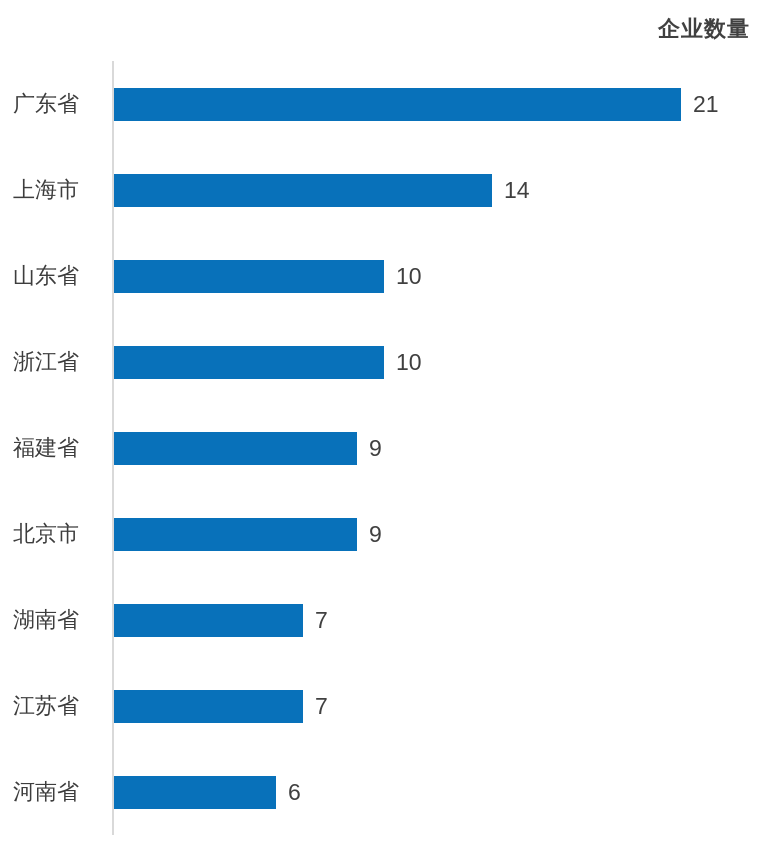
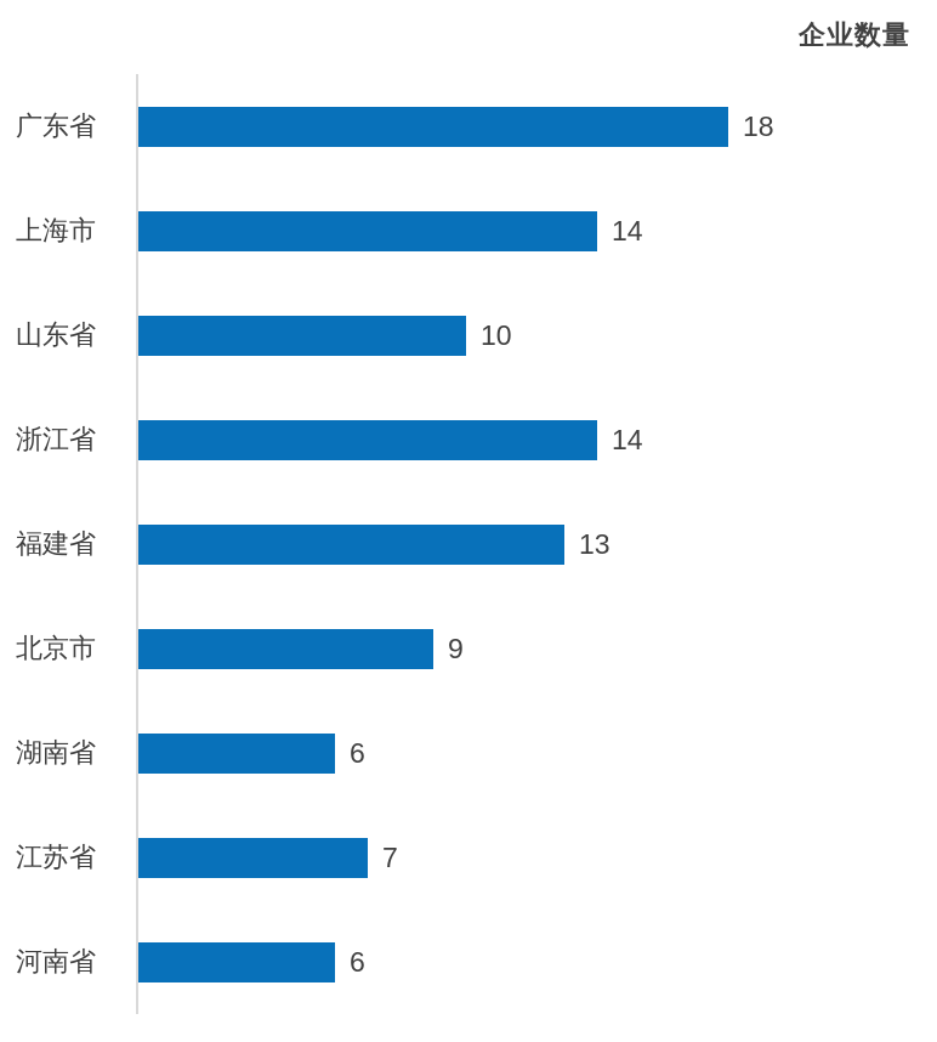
广东省: 21 -> 18
浙江省: 10 -> 14
福建省: 9 -> 13
湖南省: 7 -> 6
